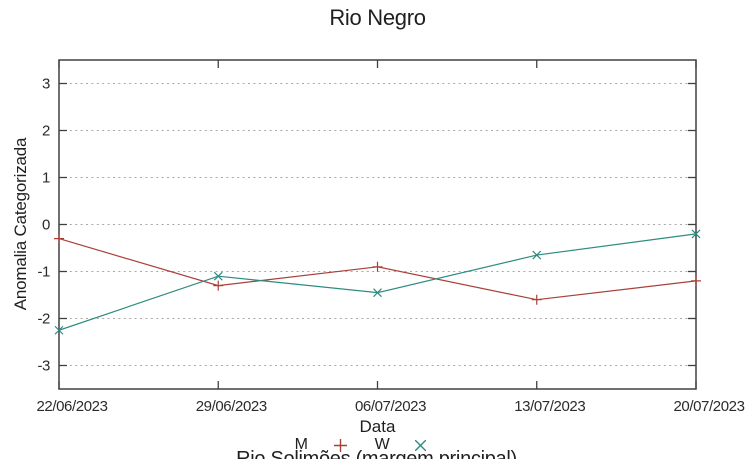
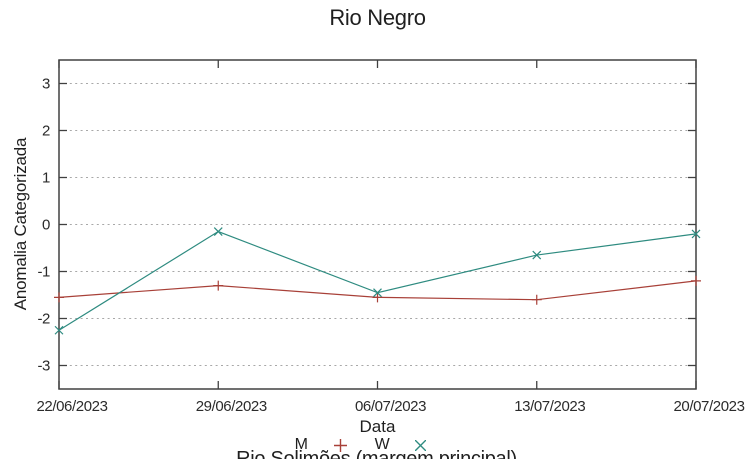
M/22/06/2023: -0.3 -> -1.6
W/29/06/2023: -1.1 -> -0.1
M/06/07/2023: -0.9 -> -1.6
